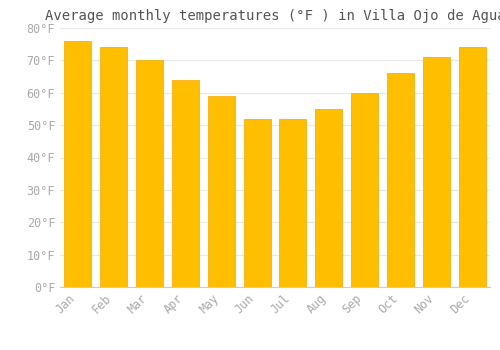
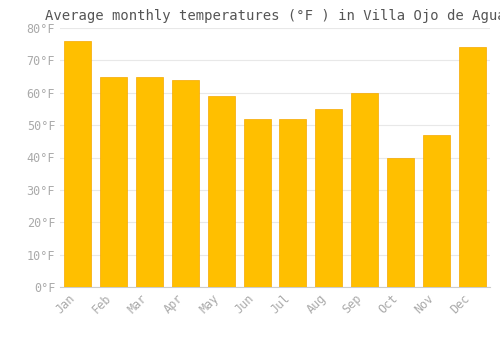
Feb: 74°F -> 65°F
Mar: 70°F -> 65°F
Oct: 66°F -> 40°F
Nov: 71°F -> 47°F
